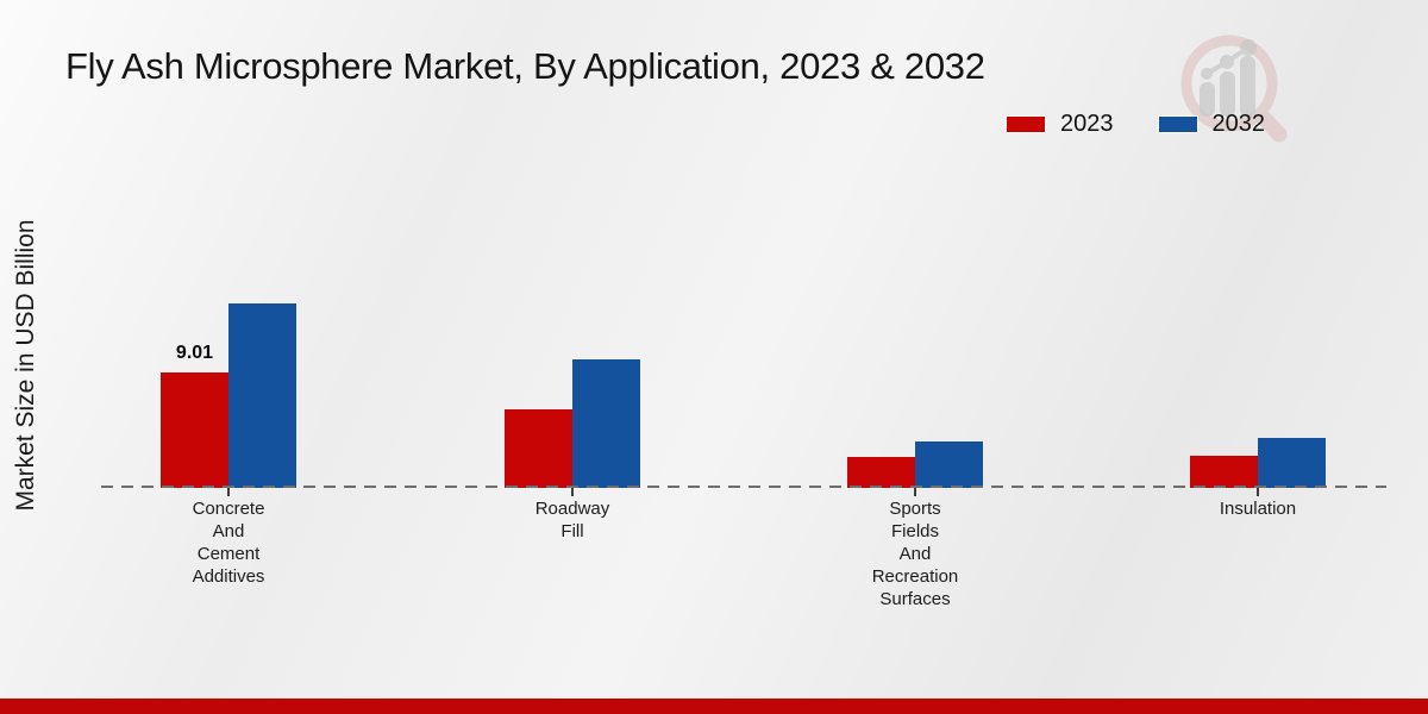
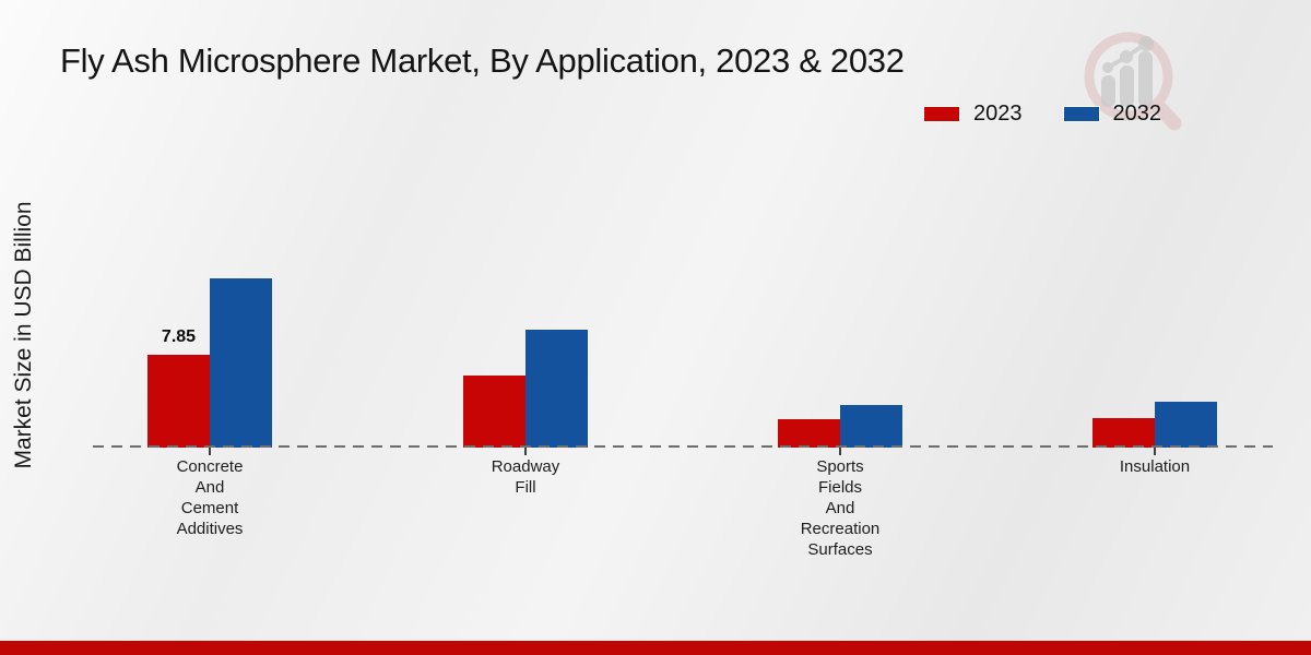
2023/Concrete And Cement Additives: 9.01 -> 7.85
